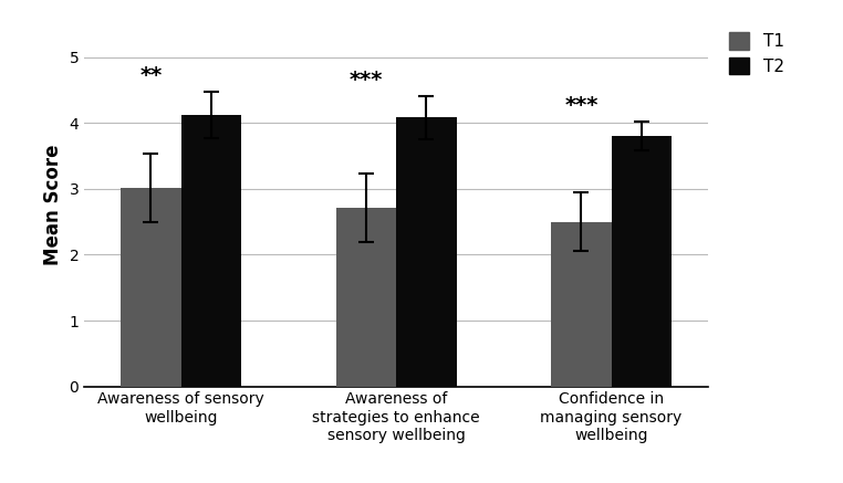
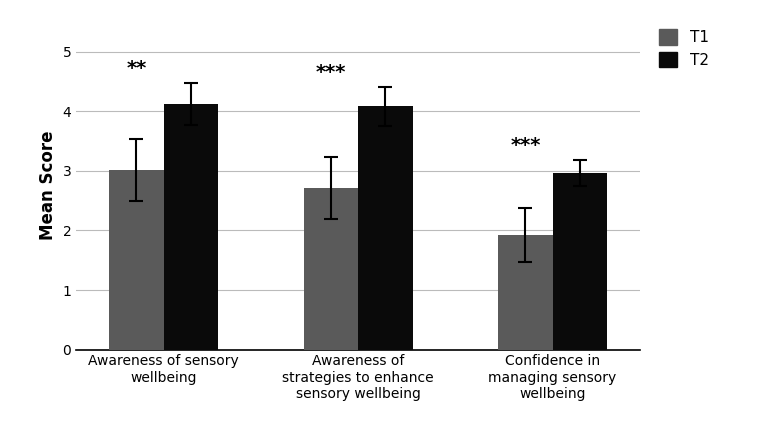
T1/Confidence in managing sensory wellbeing: 2.50 -> 1.92
T2/Confidence in managing sensory wellbeing: 3.80 -> 2.96
